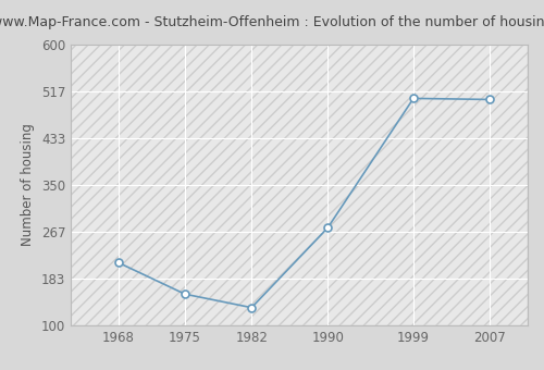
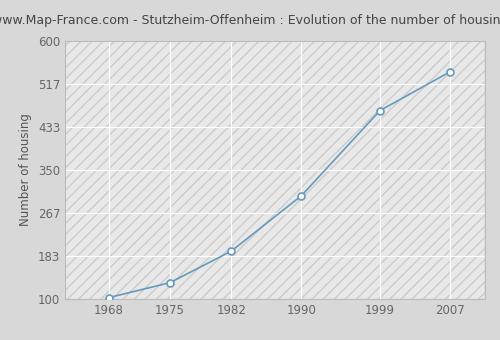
1968: 212 -> 103
1975: 156 -> 132
1982: 132 -> 193
1990: 274 -> 300
1999: 504 -> 465
2007: 502 -> 540
